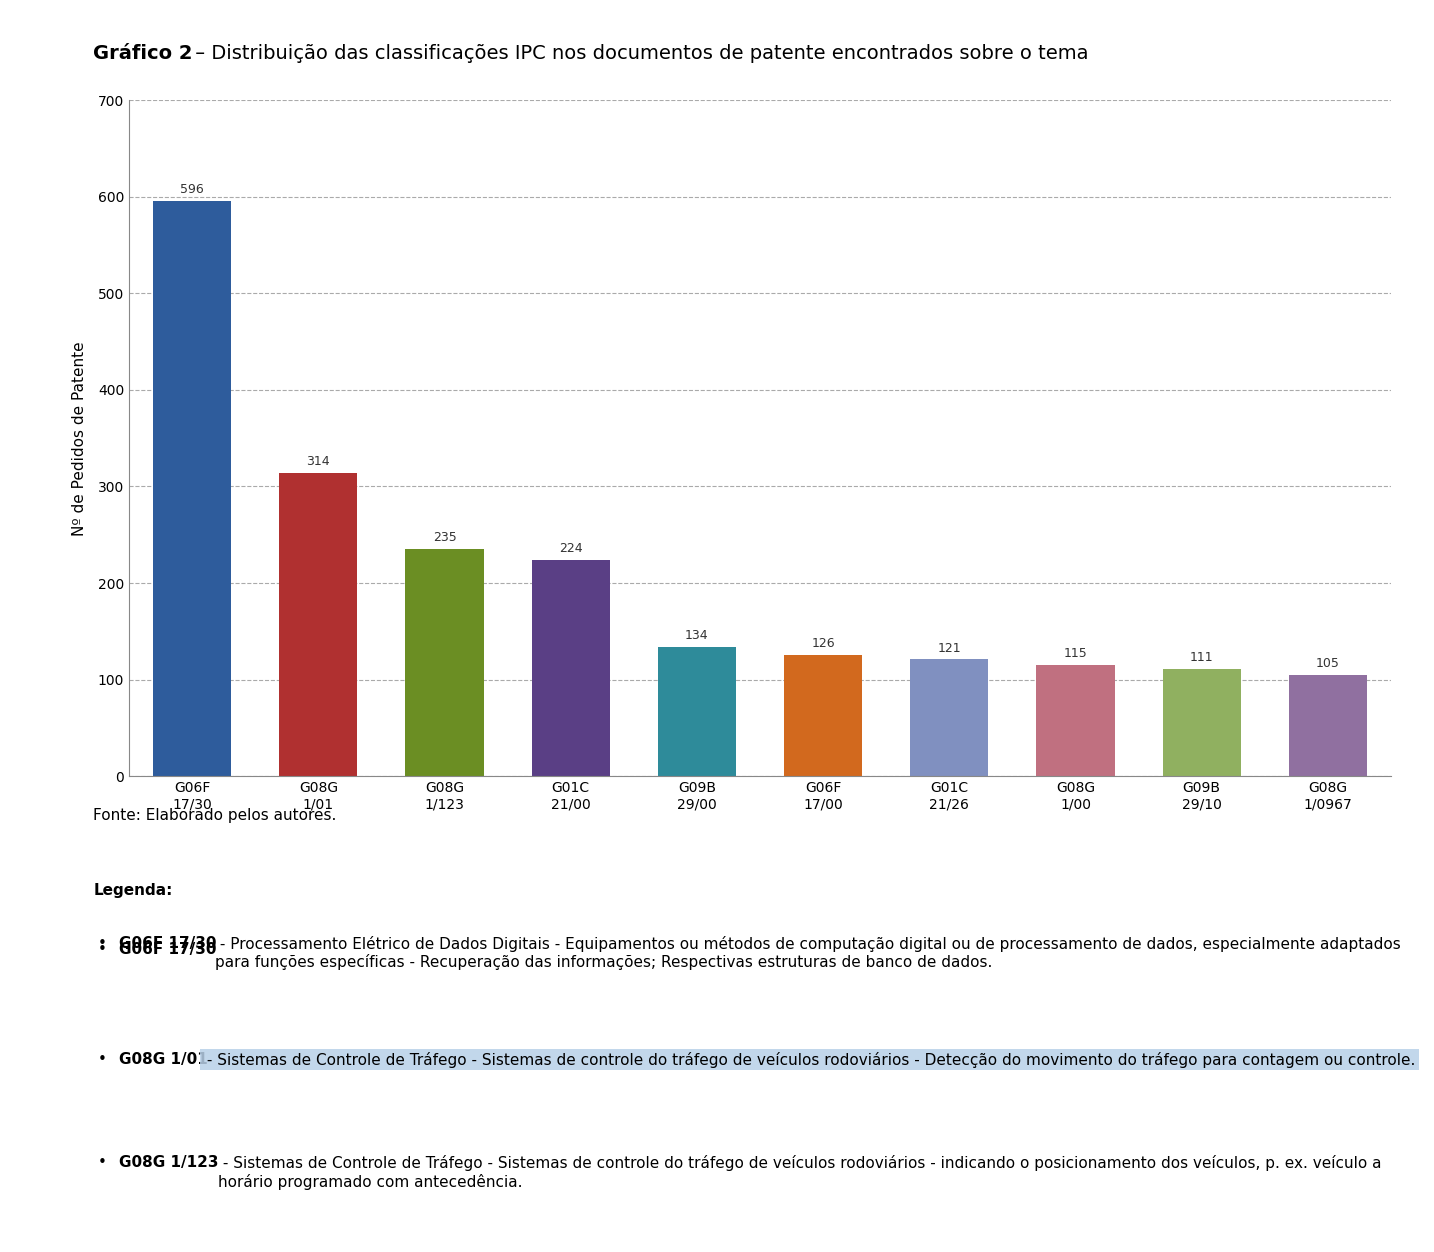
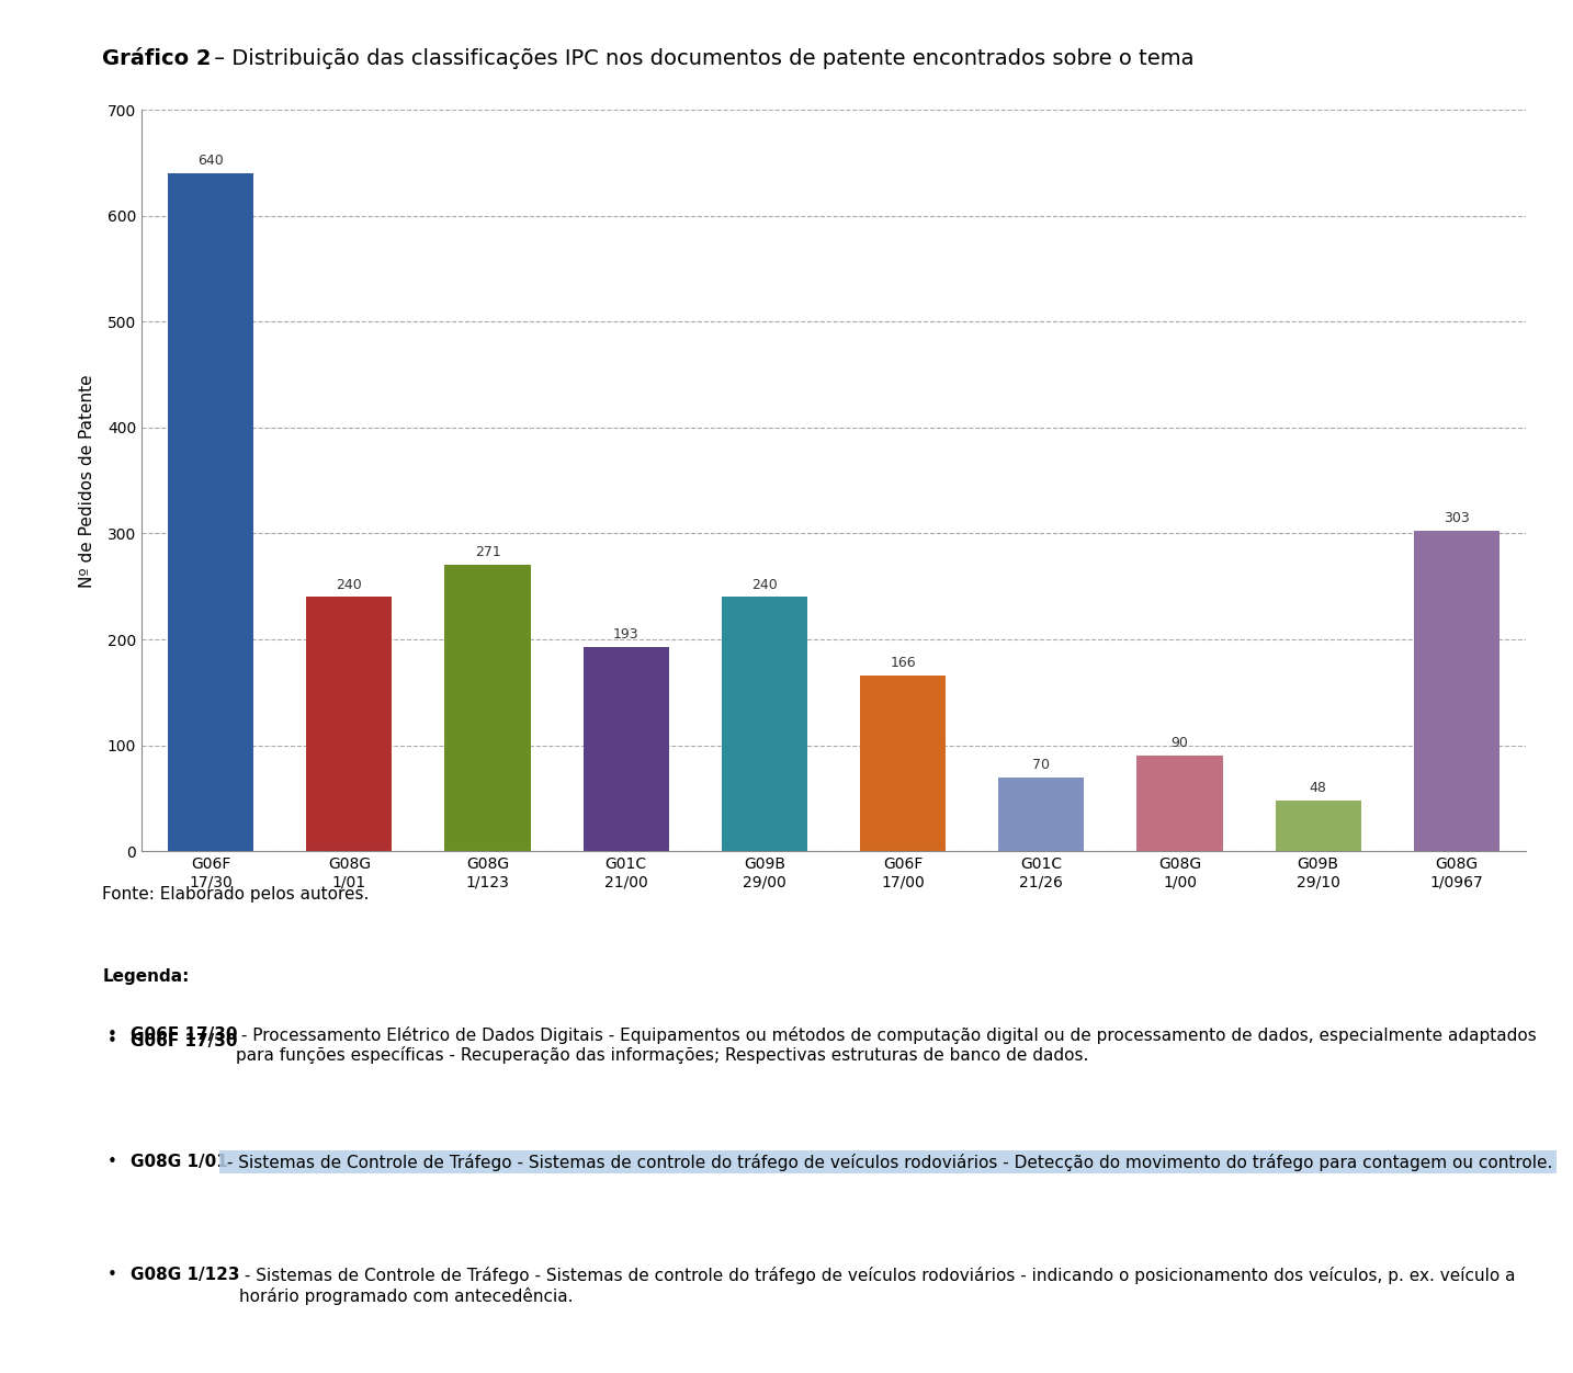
G06F 17/30: 596 -> 640
G08G 1/01: 314 -> 240
G08G 1/123: 235 -> 271
G01C 21/00: 224 -> 193
G09B 29/00: 134 -> 240
G06F 17/00: 126 -> 166
G01C 21/26: 121 -> 70
G08G 1/00: 115 -> 90
G09B 29/10: 111 -> 48
G08G 1/0967: 105 -> 303
